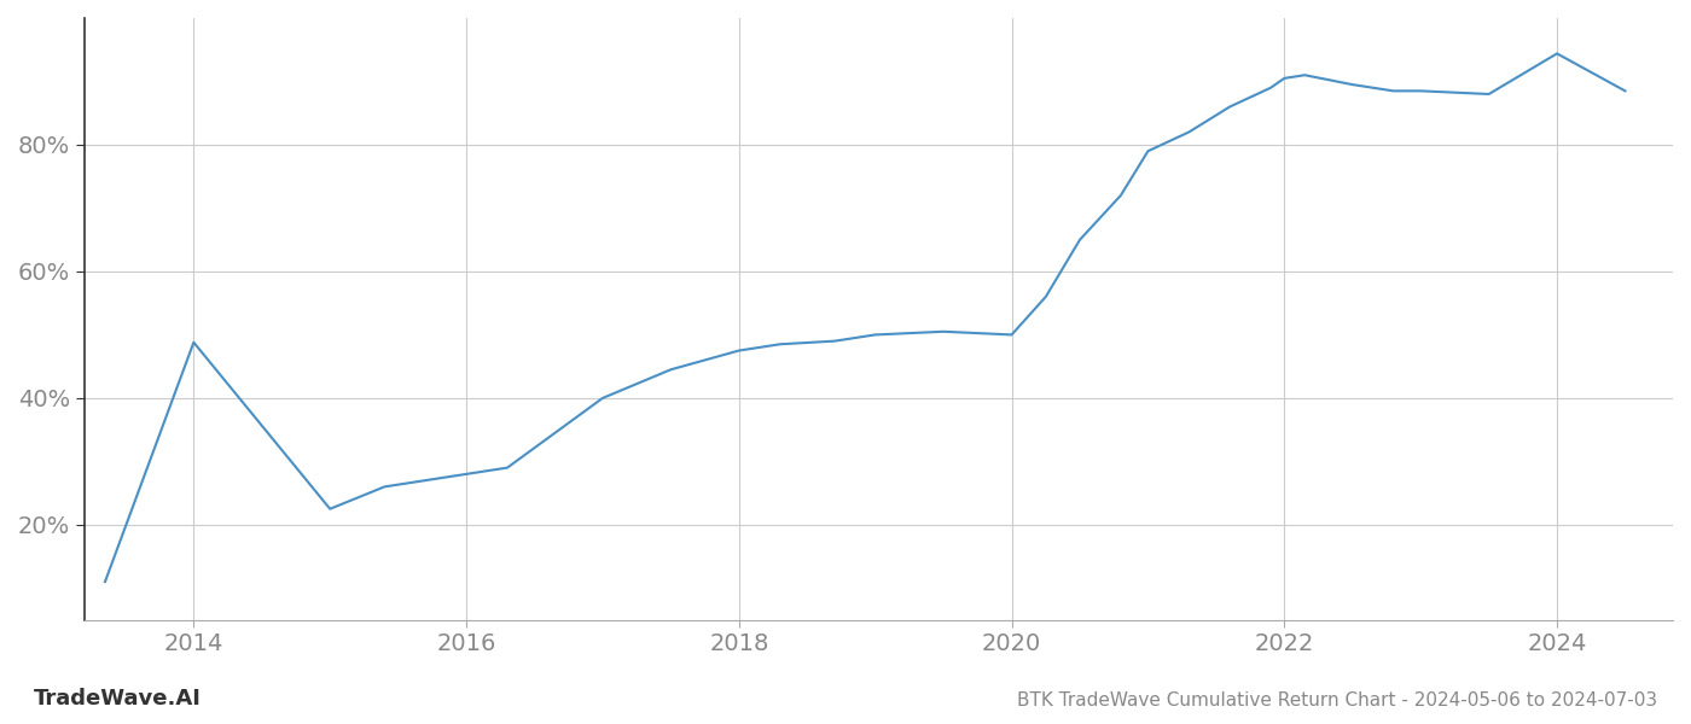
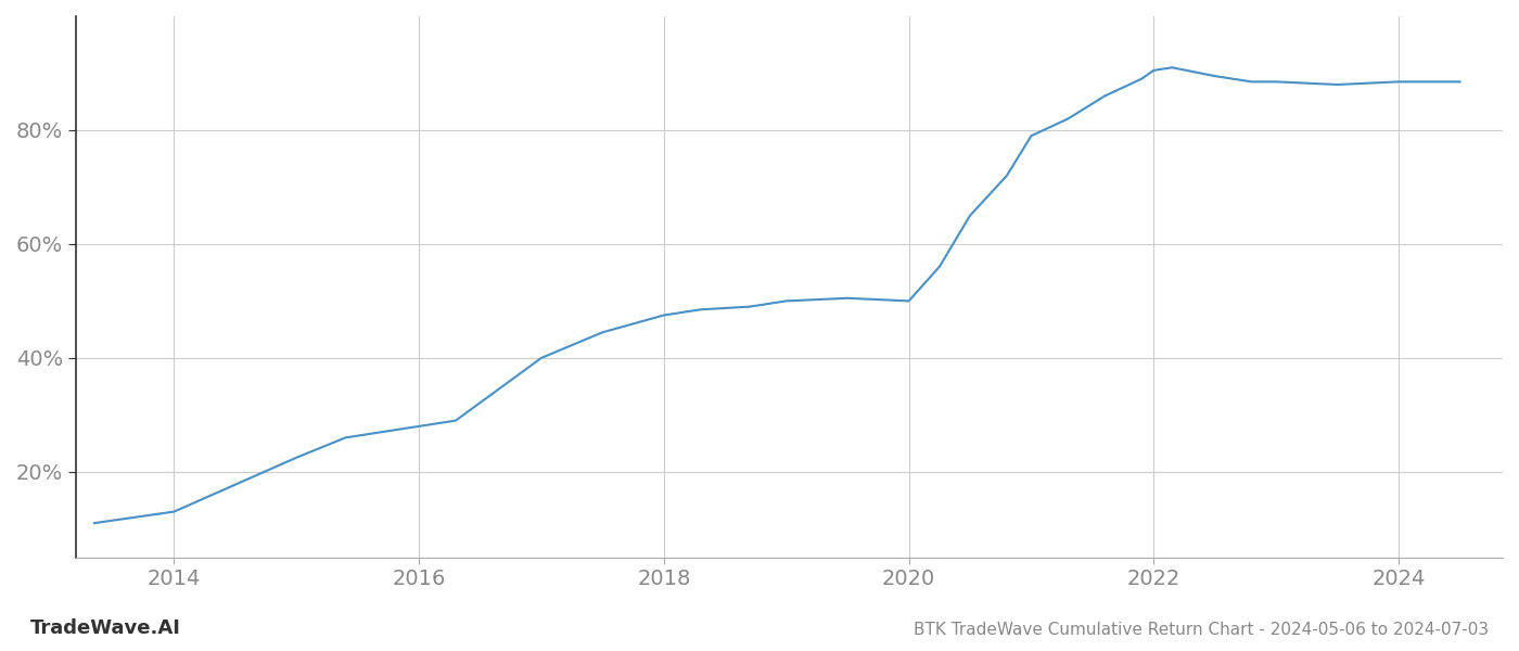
2014: 48.8% -> 13.0%
2024: 94.4% -> 88.5%
